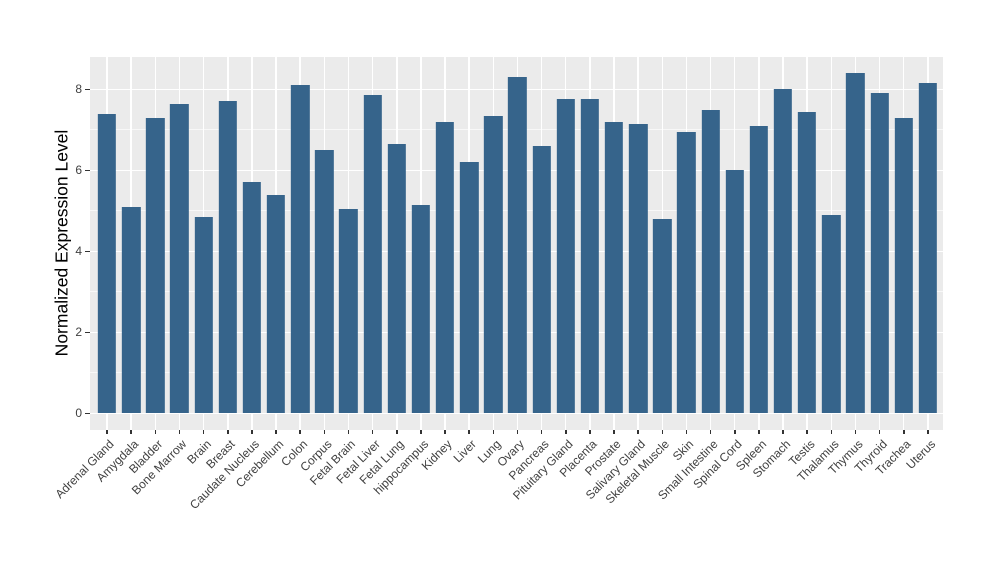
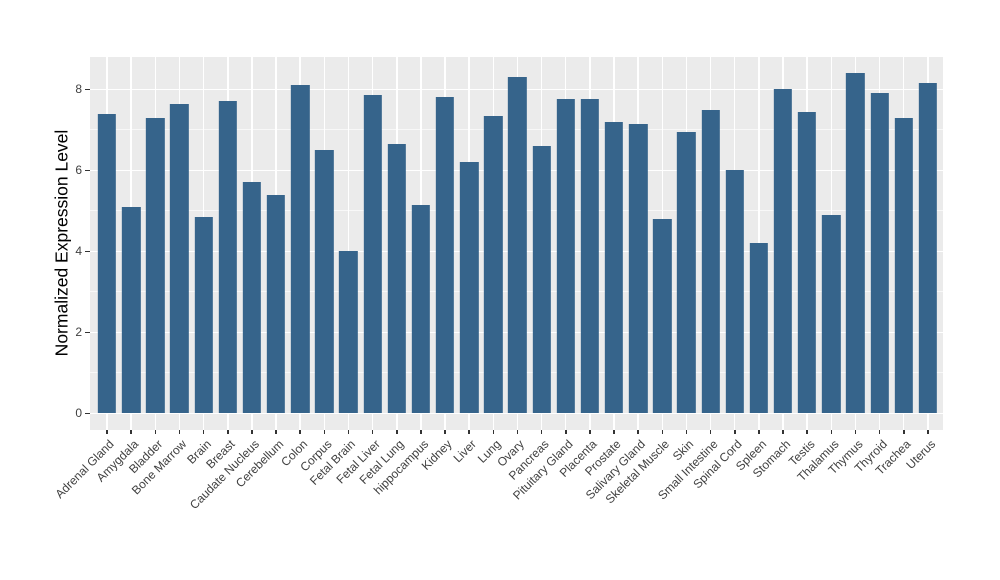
Fetal Brain: 5.0 -> 4.0
Kidney: 7.2 -> 7.8
Spleen: 7.1 -> 4.2
